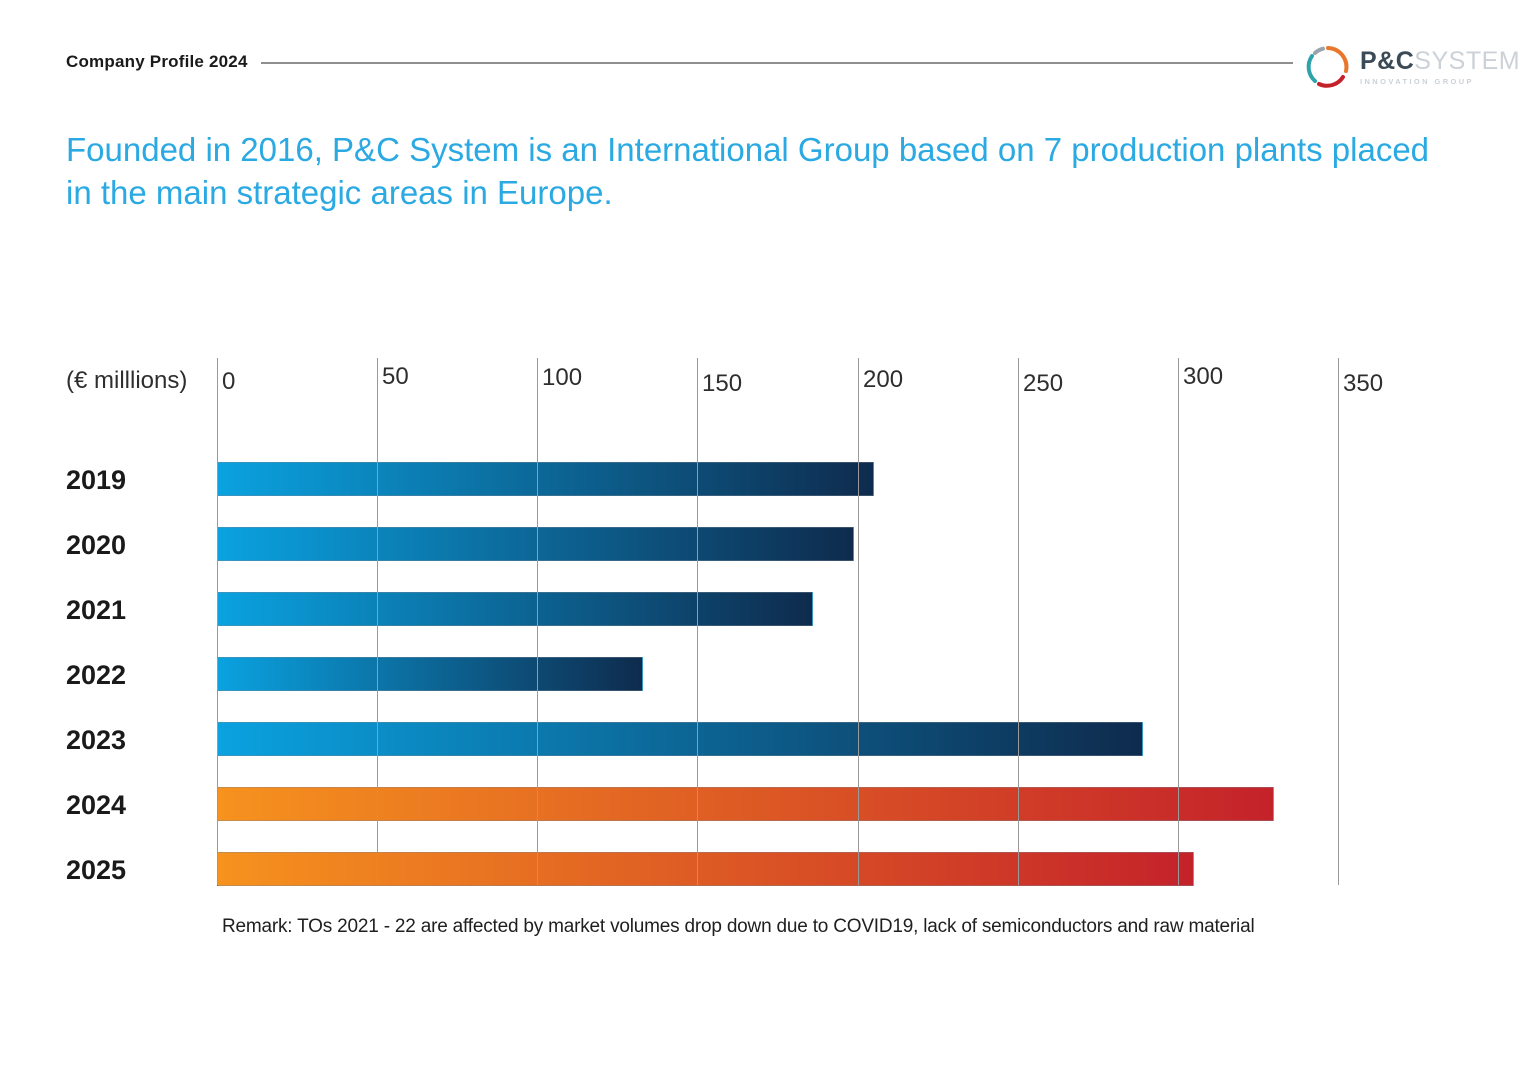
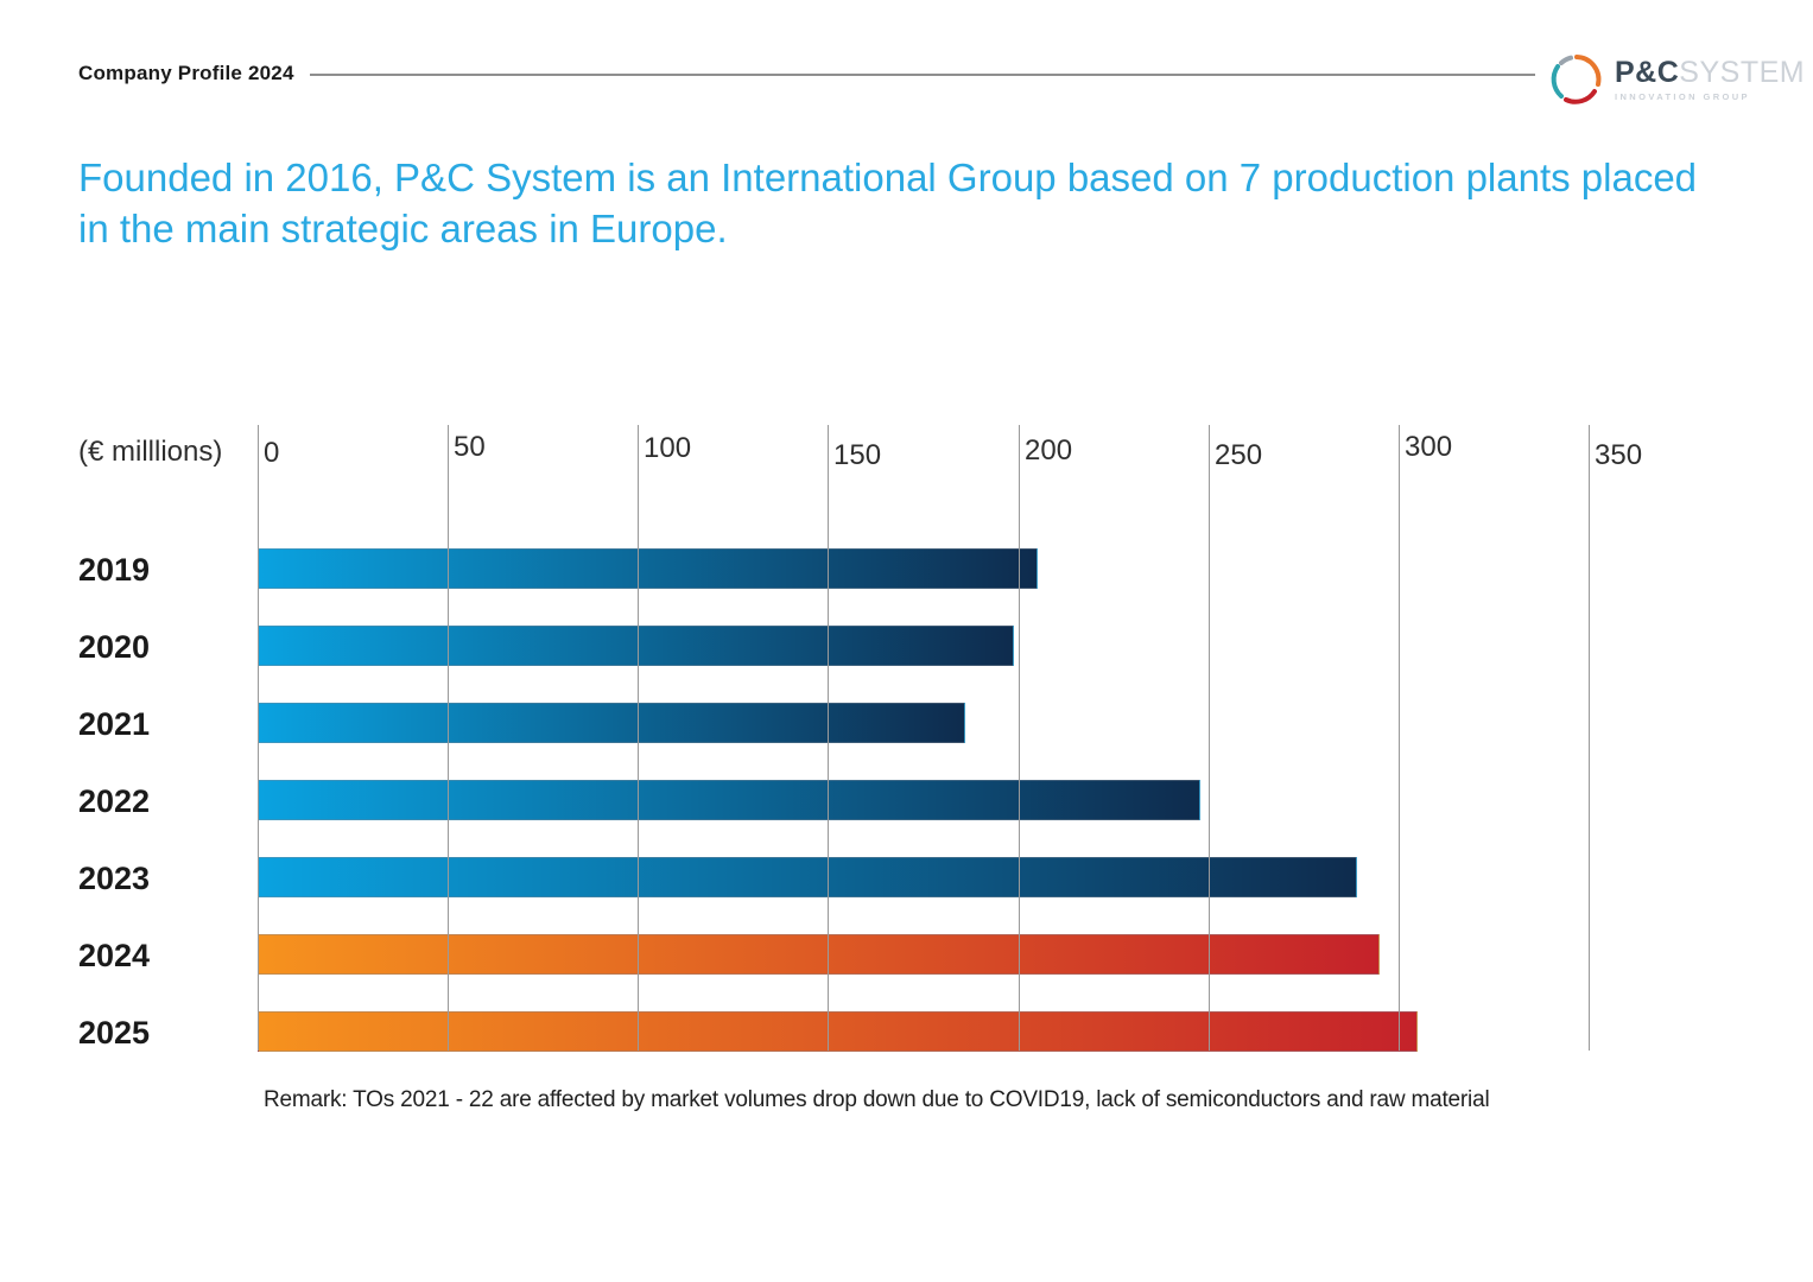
2022: 133 -> 248
2024: 330 -> 295
